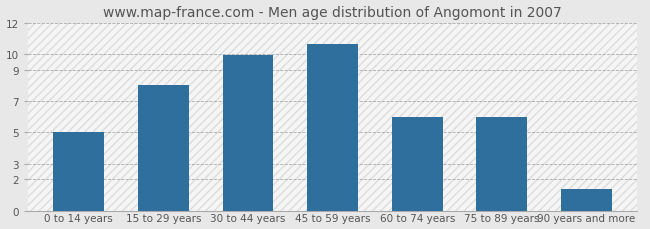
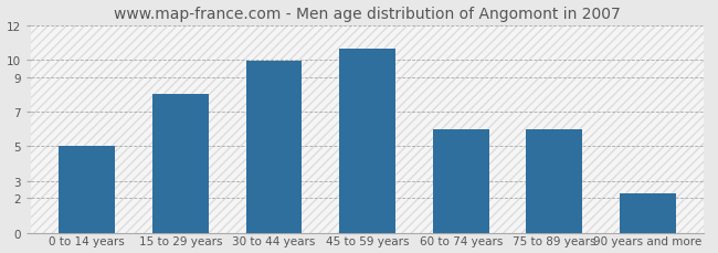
90 years and more: 1.4 -> 2.3
